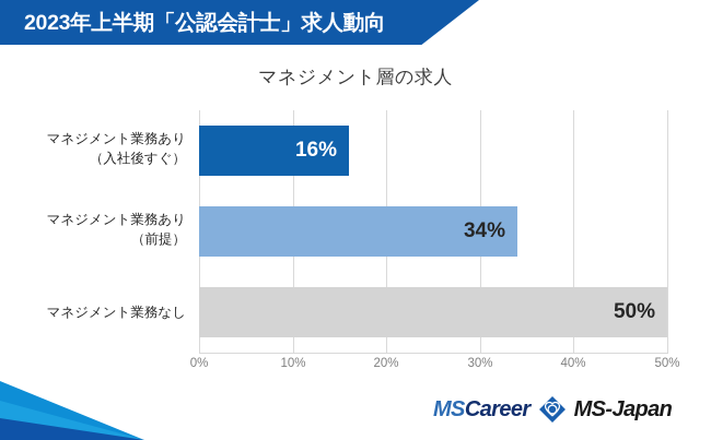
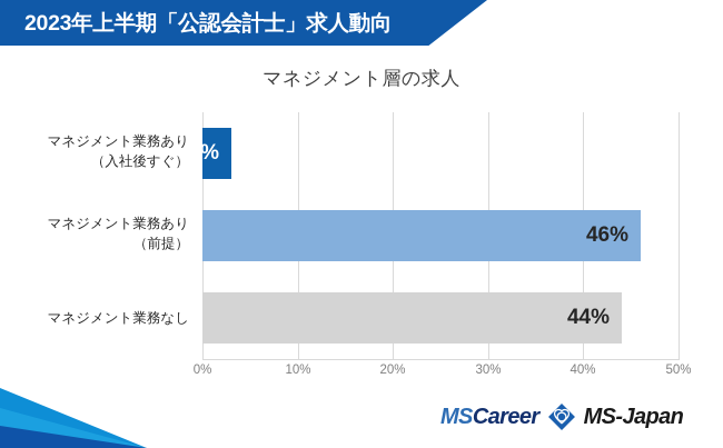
マネジメント業務あり（入社後すぐ）: 16% -> 3%
マネジメント業務あり（前提）: 34% -> 46%
マネジメント業務なし: 50% -> 44%
